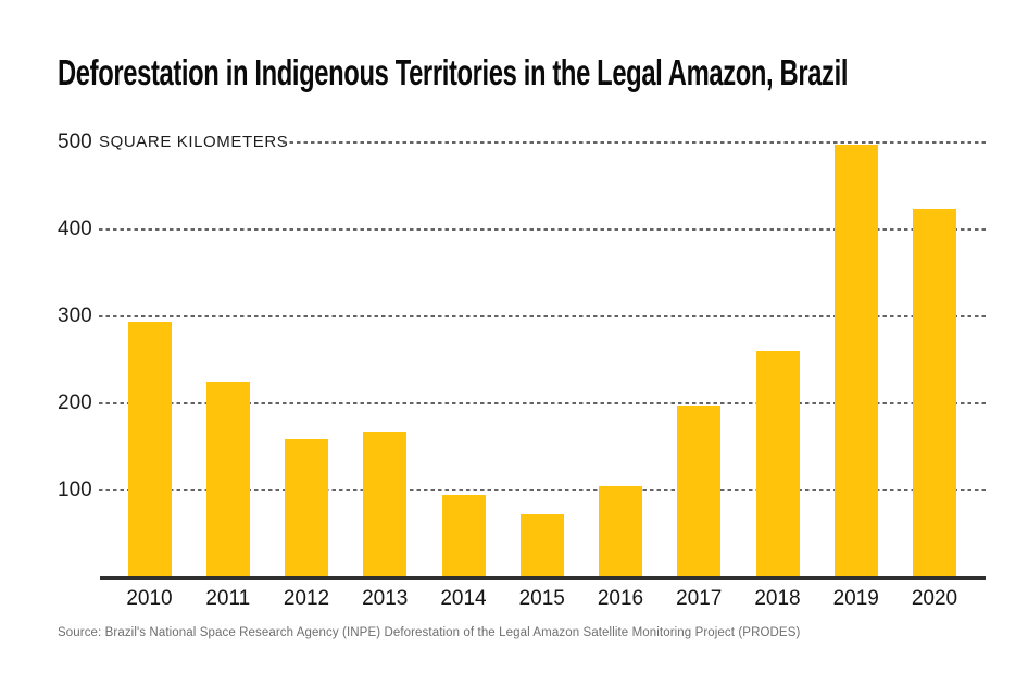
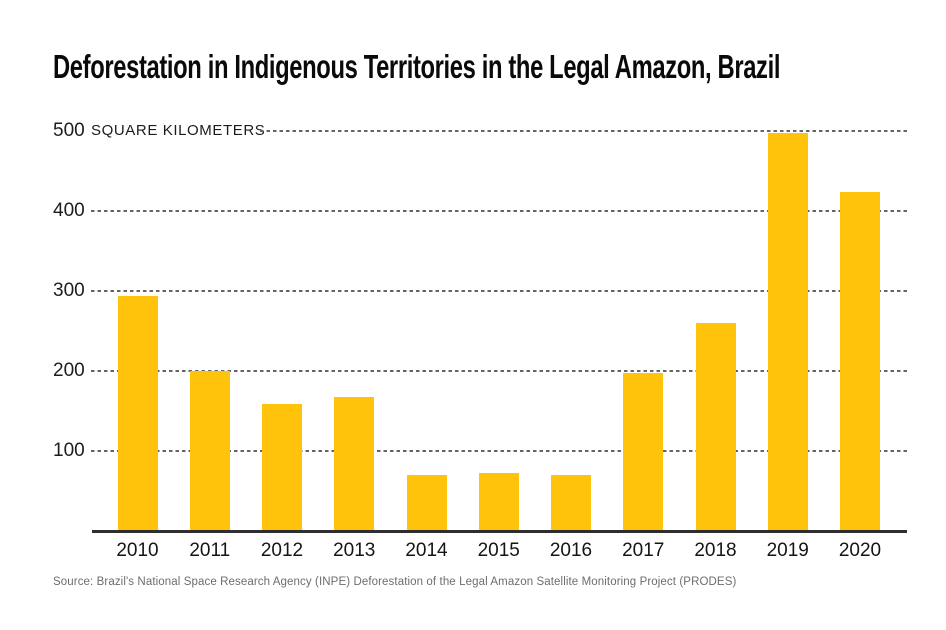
2011: 220 -> 200
2014: 100 -> 70
2016: 100 -> 70
